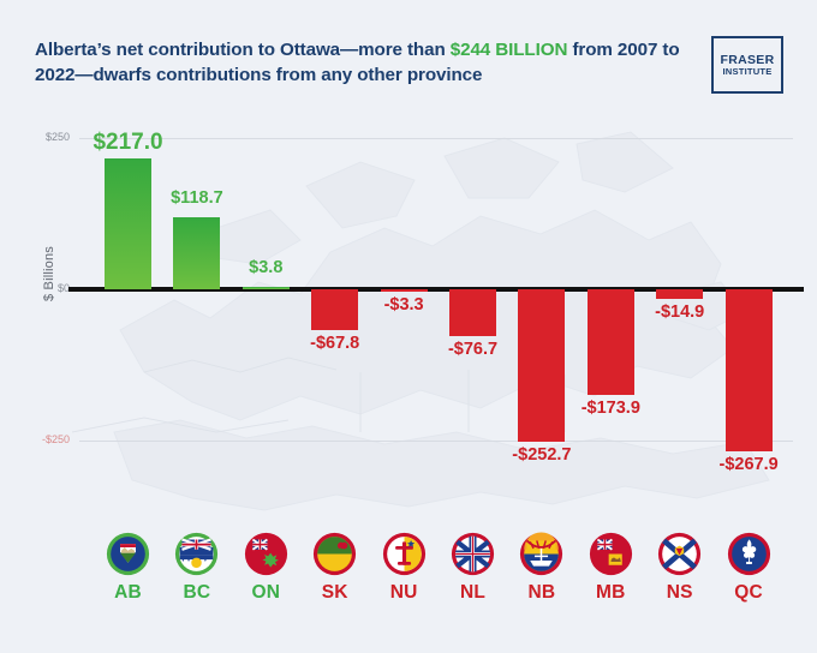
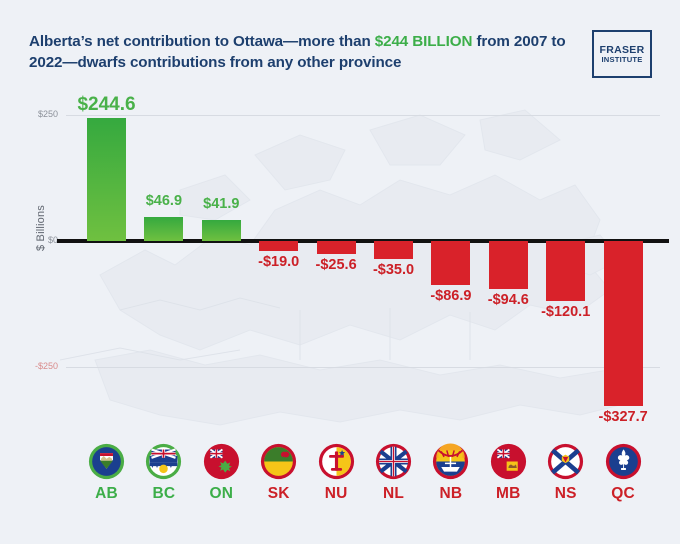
AB: $217.0 -> $244.6
BC: $118.7 -> $46.9
ON: $3.8 -> $41.9
SK: -$67.8 -> -$19.0
NU: -$3.3 -> -$25.6
NL: -$76.7 -> -$35.0
NB: -$252.7 -> -$86.9
MB: -$173.9 -> -$94.6
NS: -$14.9 -> -$120.1
QC: -$267.9 -> -$327.7
